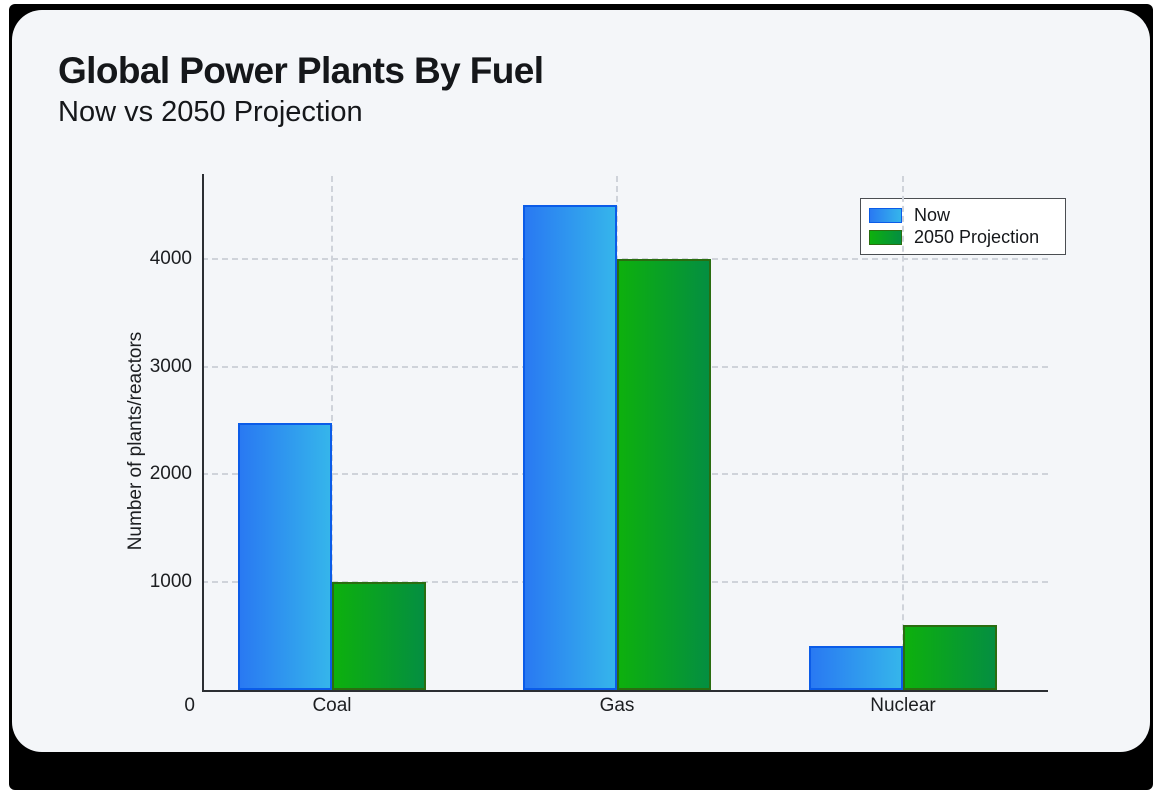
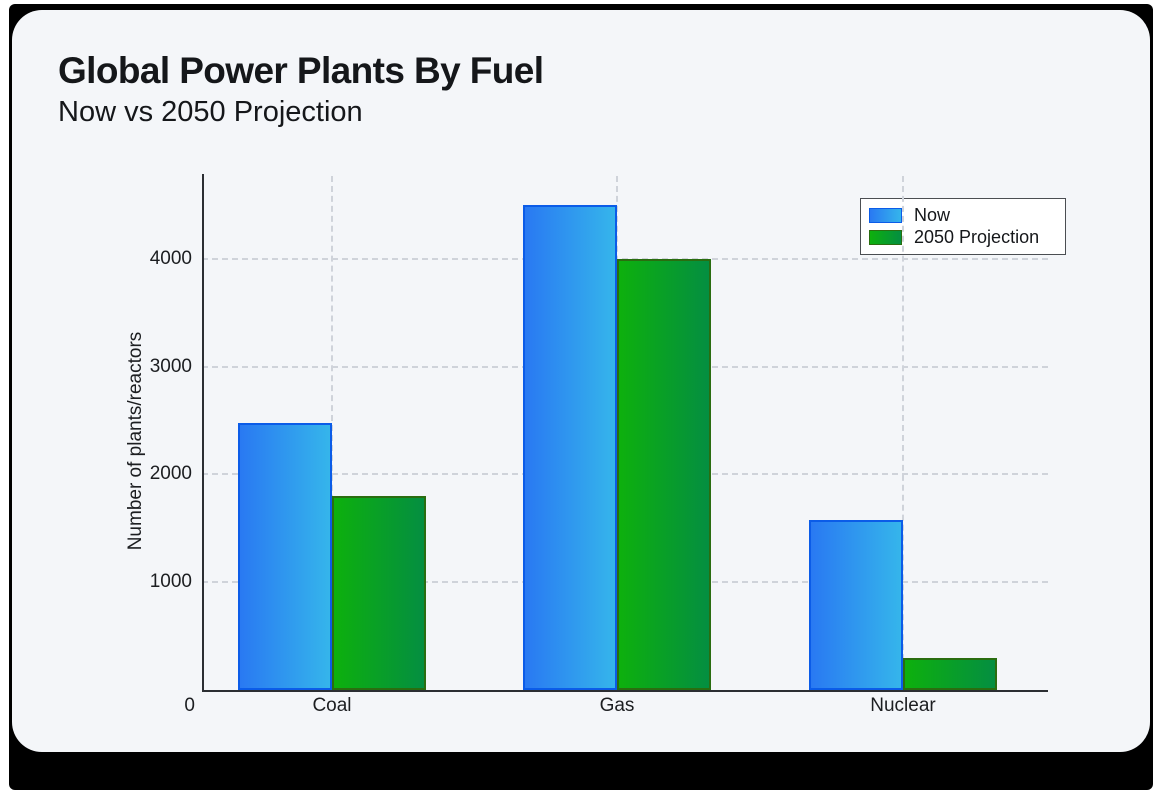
2050 Projection/Coal: 1000 -> 1800
Now/Nuclear: 410 -> 1580
2050 Projection/Nuclear: 600 -> 300
